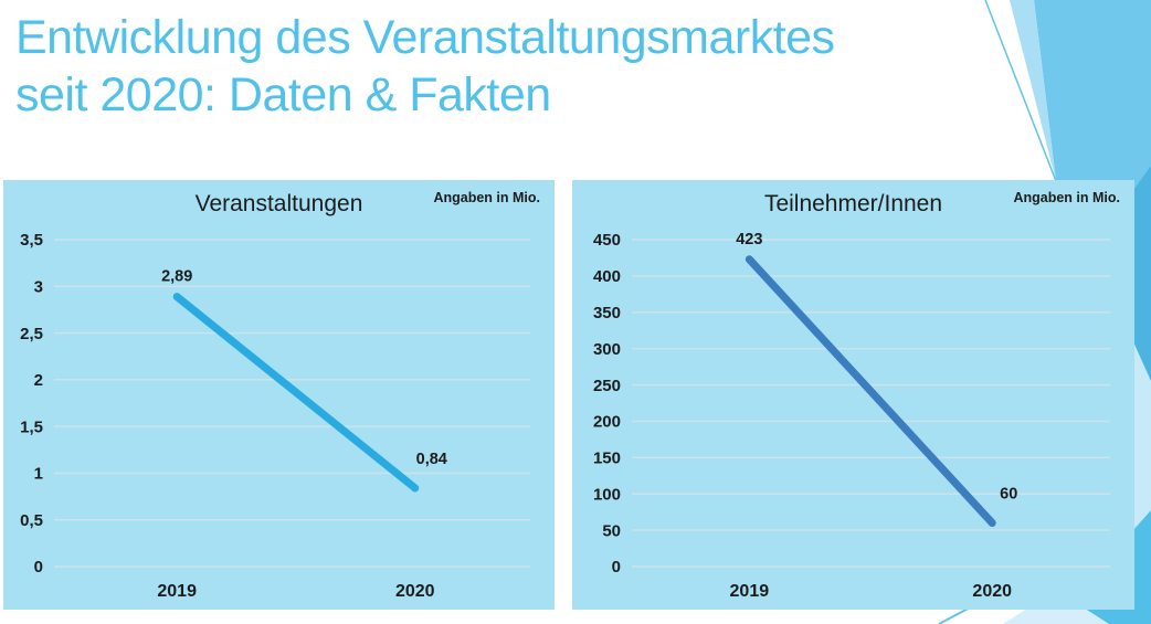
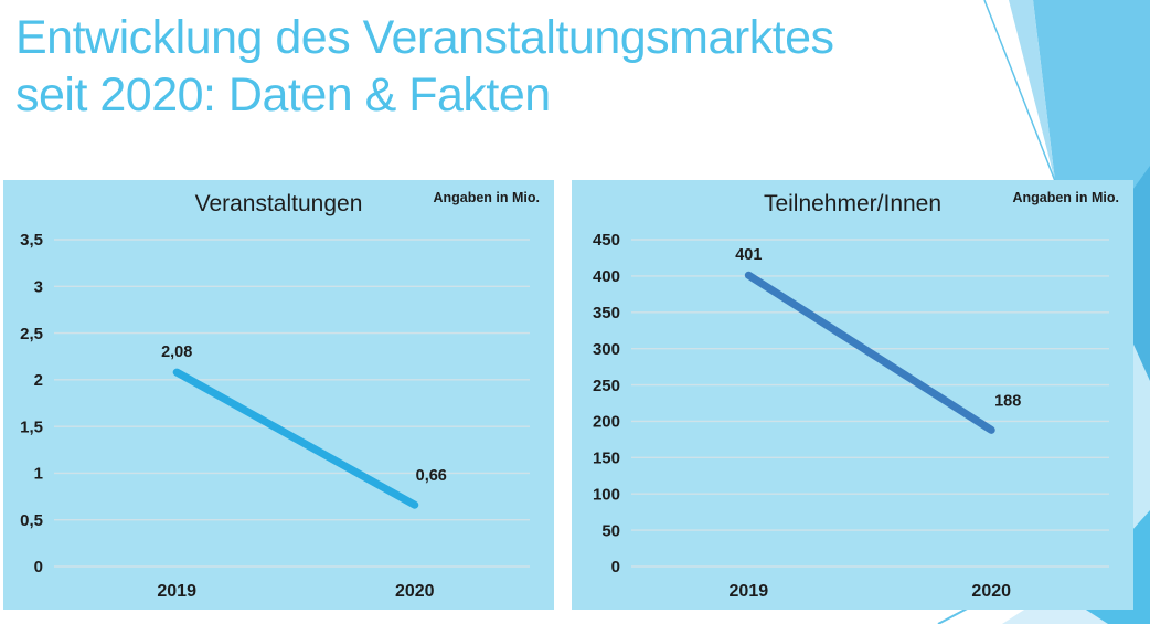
Veranstaltungen/2019: 2,89 -> 2,08
Veranstaltungen/2020: 0,84 -> 0,66
Teilnehmer/Innen/2019: 423 -> 401
Teilnehmer/Innen/2020: 60 -> 188
